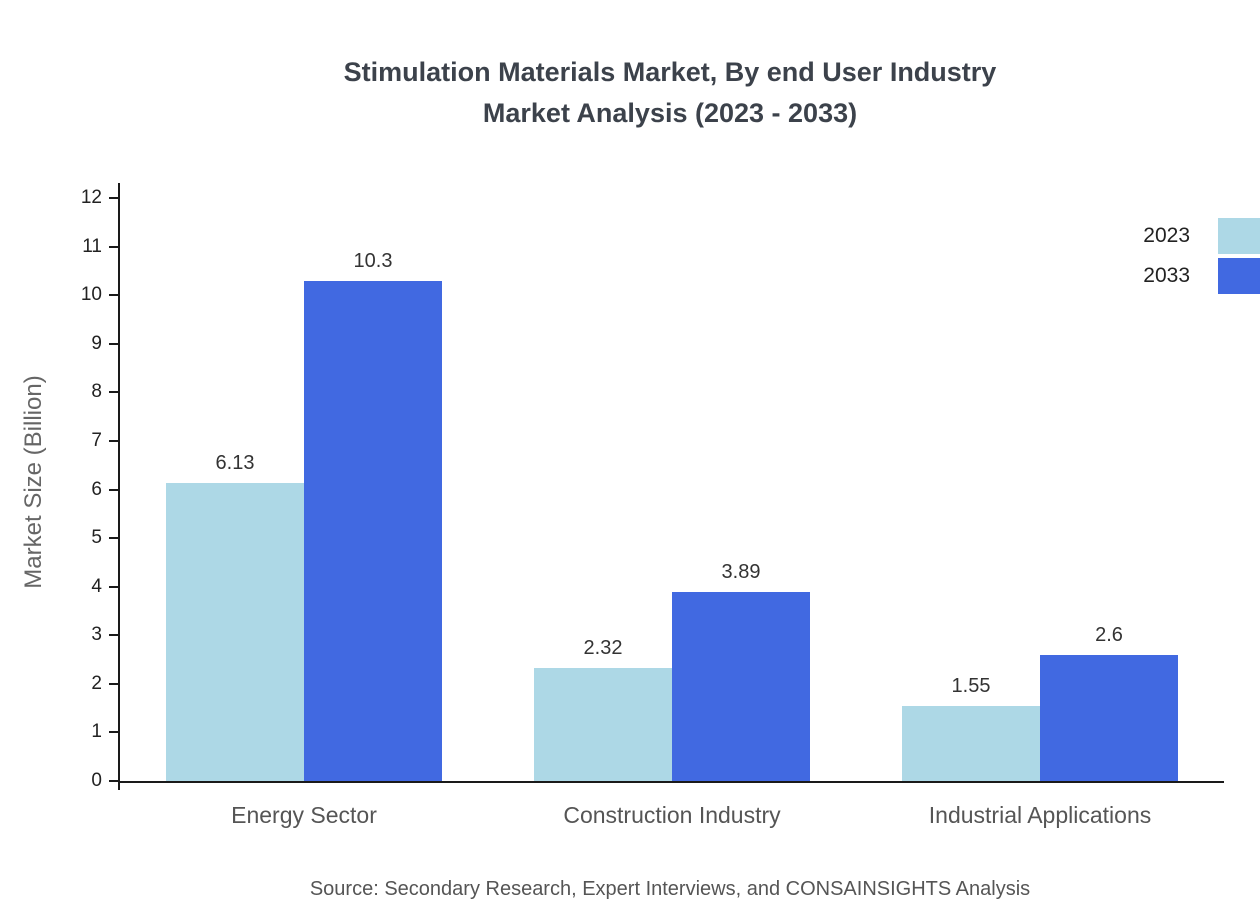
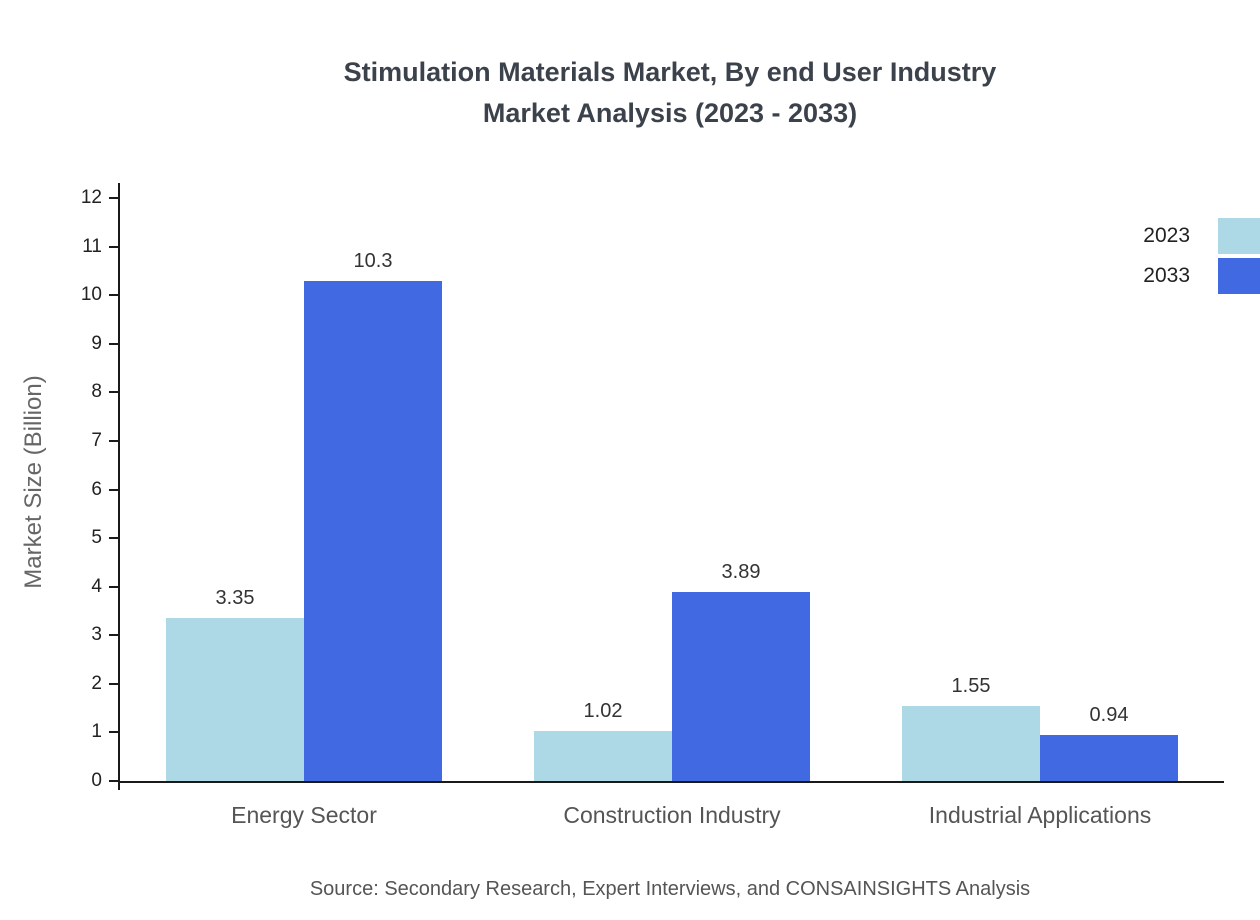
2023/Energy Sector: 6.13 -> 3.35
2023/Construction Industry: 2.32 -> 1.02
2033/Industrial Applications: 2.6 -> 0.94
